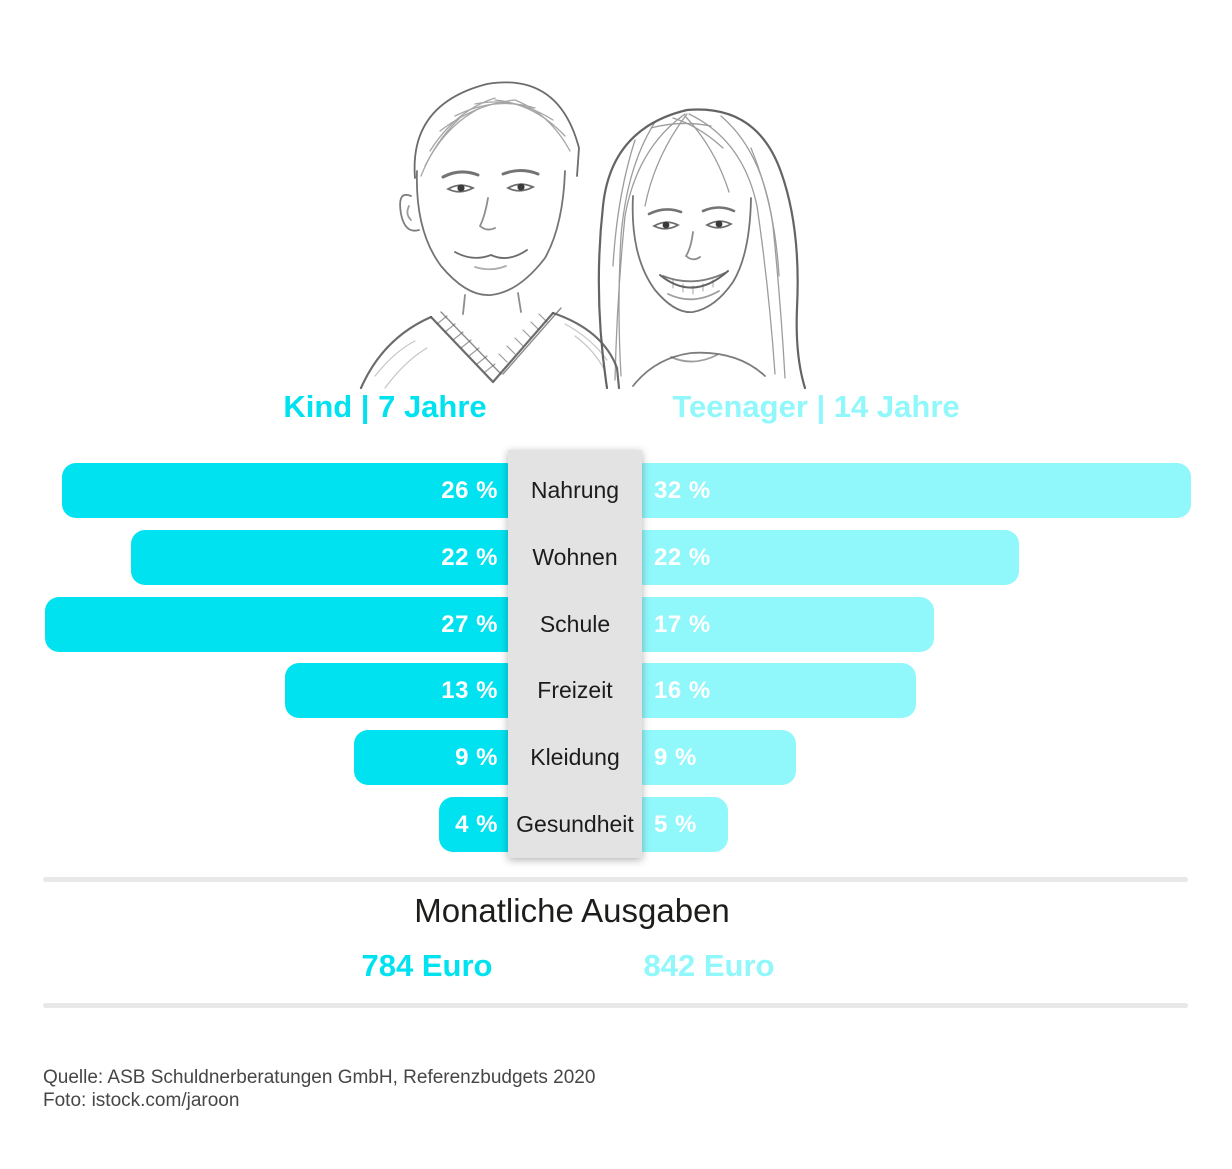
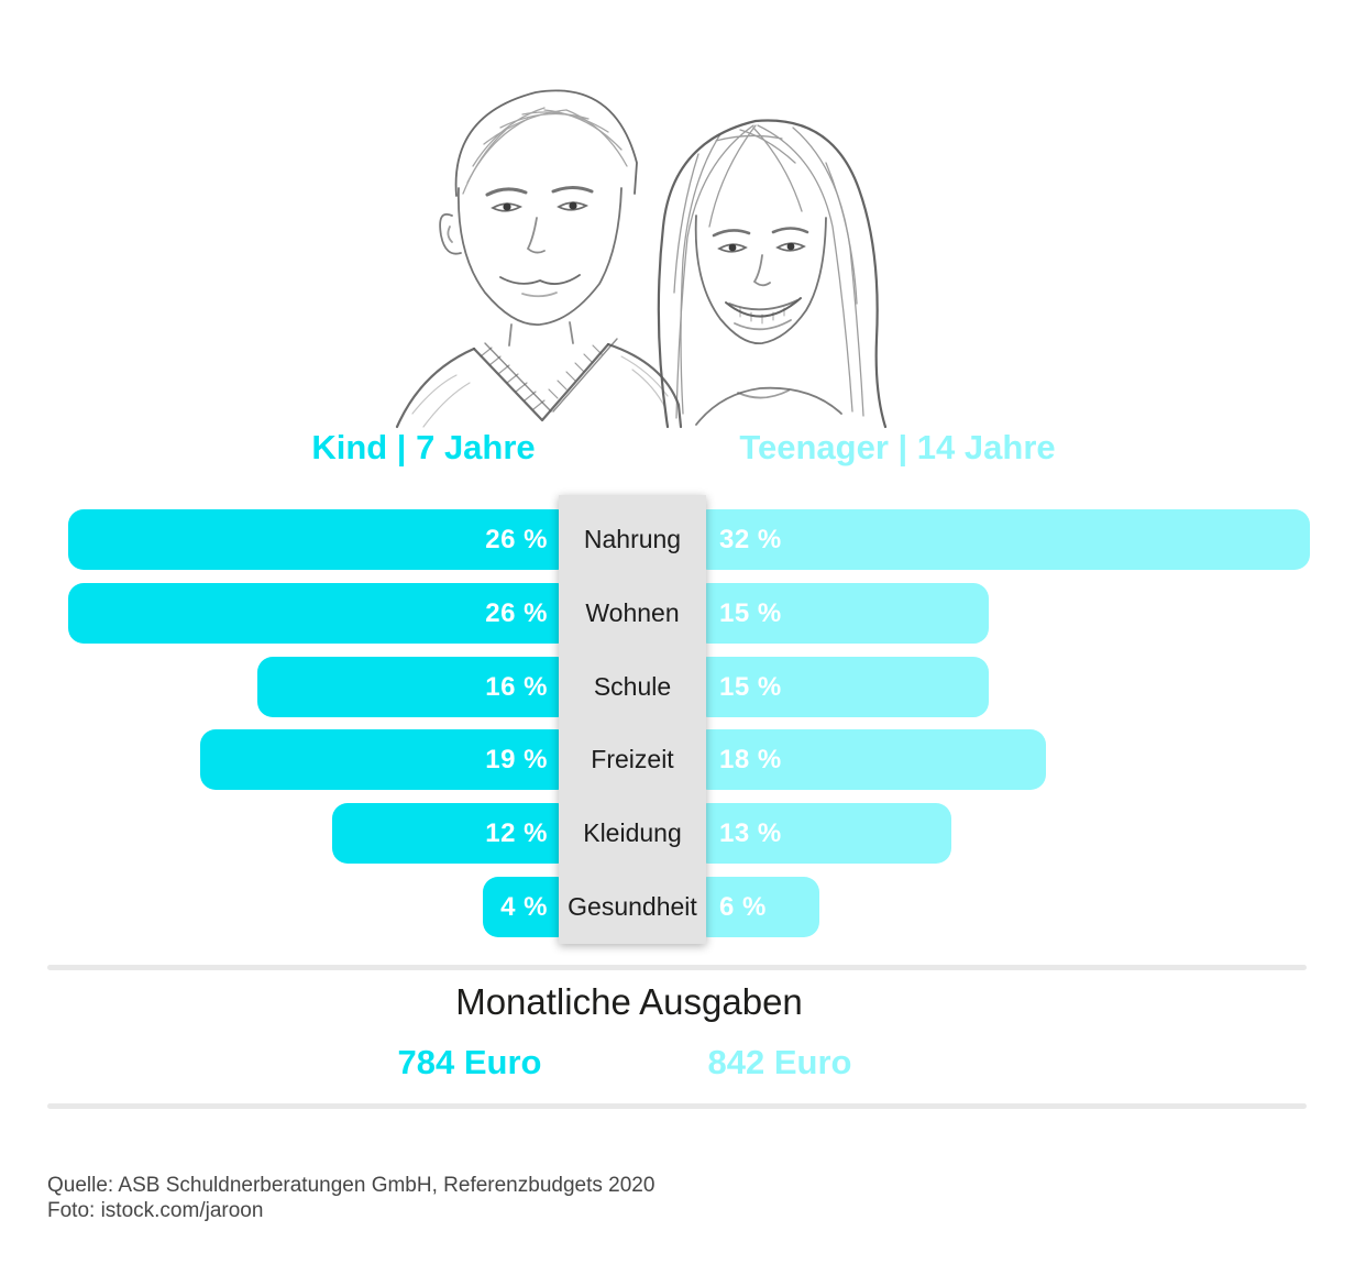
Kind | 7 Jahre/Wohnen: 22 -> 26
Teenager | 14 Jahre/Wohnen: 22 -> 15
Kind | 7 Jahre/Schule: 27 -> 16
Teenager | 14 Jahre/Schule: 17 -> 15
Kind | 7 Jahre/Freizeit: 13 -> 19
Teenager | 14 Jahre/Freizeit: 16 -> 18
Kind | 7 Jahre/Kleidung: 9 -> 12
Teenager | 14 Jahre/Kleidung: 9 -> 13
Teenager | 14 Jahre/Gesundheit: 5 -> 6
